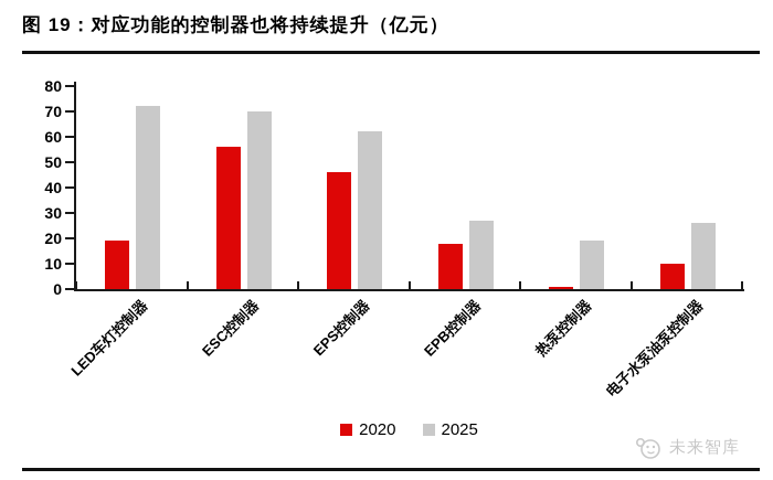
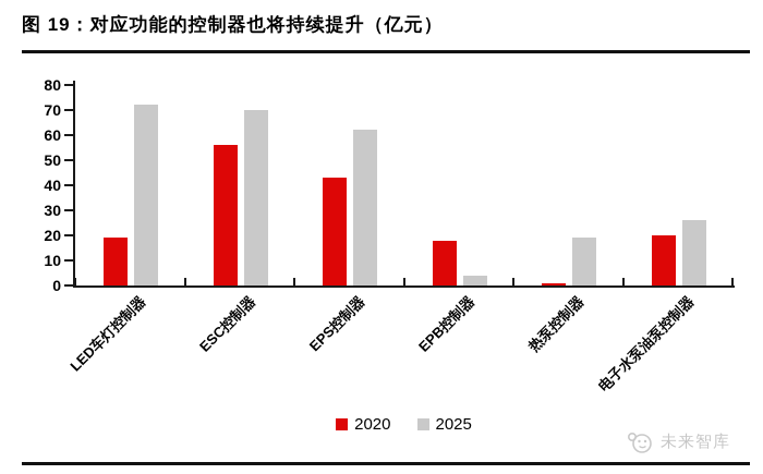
2020/EPS控制器: 46 -> 43
2025/EPB控制器: 27 -> 4
2020/电子水泵油泵控制器: 10 -> 20
